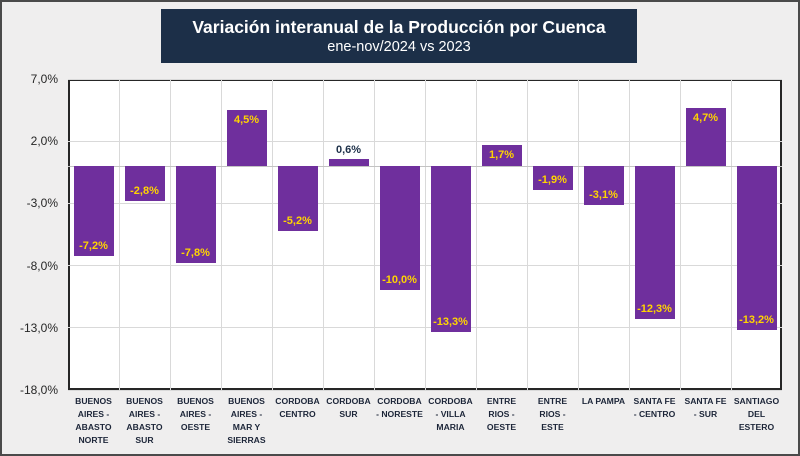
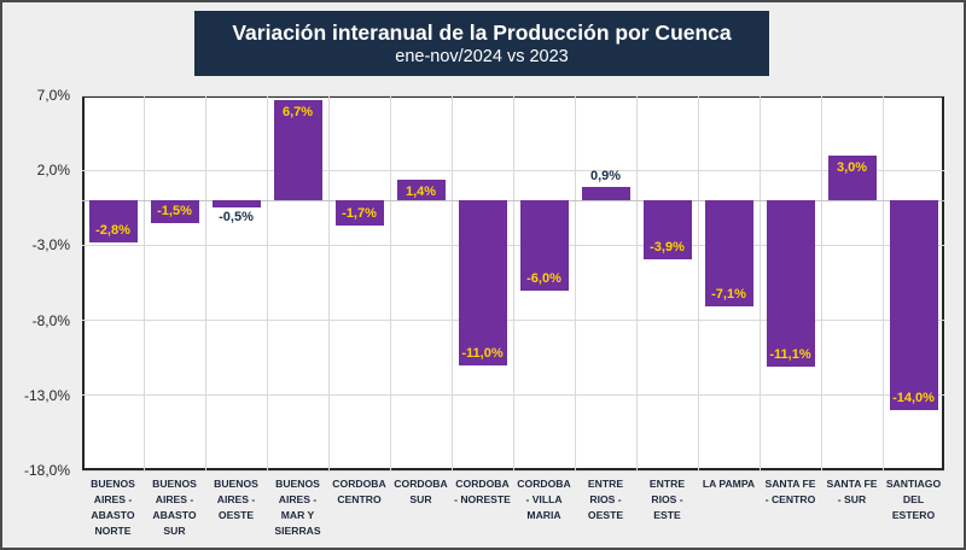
BUENOS AIRES - ABASTO NORTE: -7,2% -> -2,8%
BUENOS AIRES - ABASTO SUR: -2,8% -> -1,5%
BUENOS AIRES - OESTE: -7,8% -> -0,5%
BUENOS AIRES - MAR Y SIERRAS: 4,5% -> 6,7%
CORDOBA CENTRO: -5,2% -> -1,7%
CORDOBA SUR: 0,6% -> 1,4%
CORDOBA - NORESTE: -10,0% -> -11,0%
CORDOBA - VILLA MARIA: -13,3% -> -6,0%
ENTRE RIOS - OESTE: 1,7% -> 0,9%
ENTRE RIOS - ESTE: -1,9% -> -3,9%
LA PAMPA: -3,1% -> -7,1%
SANTA FE - CENTRO: -12,3% -> -11,1%
SANTA FE - SUR: 4,7% -> 3,0%
SANTIAGO DEL ESTERO: -13,2% -> -14,0%
